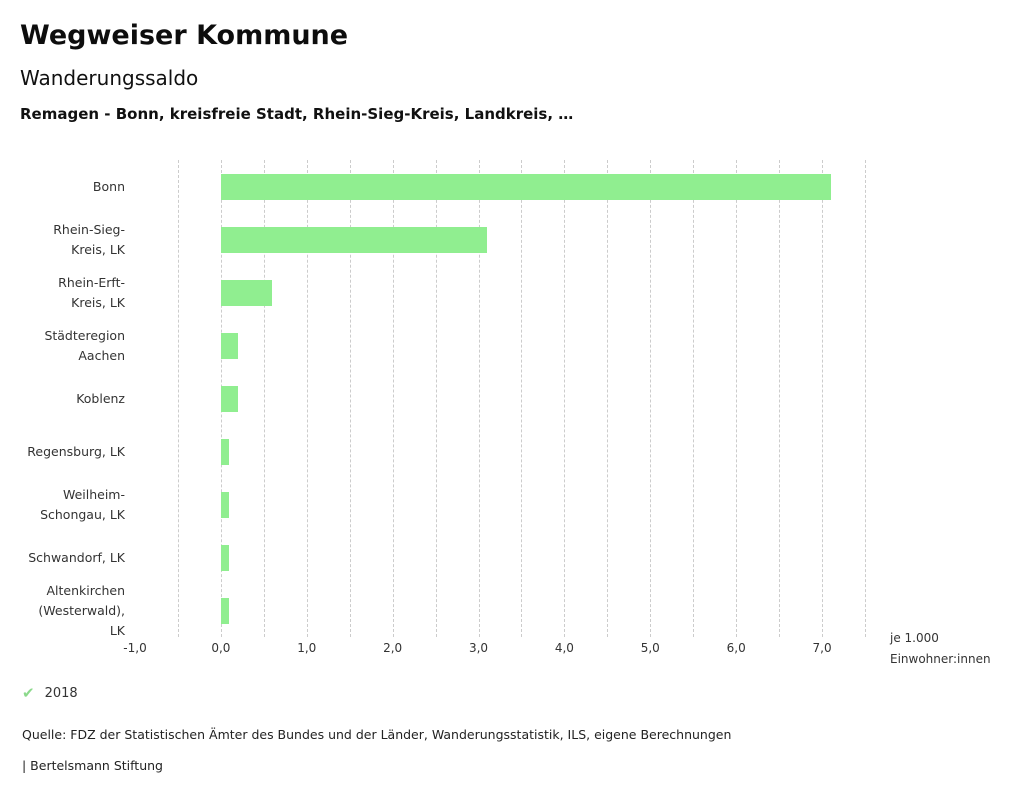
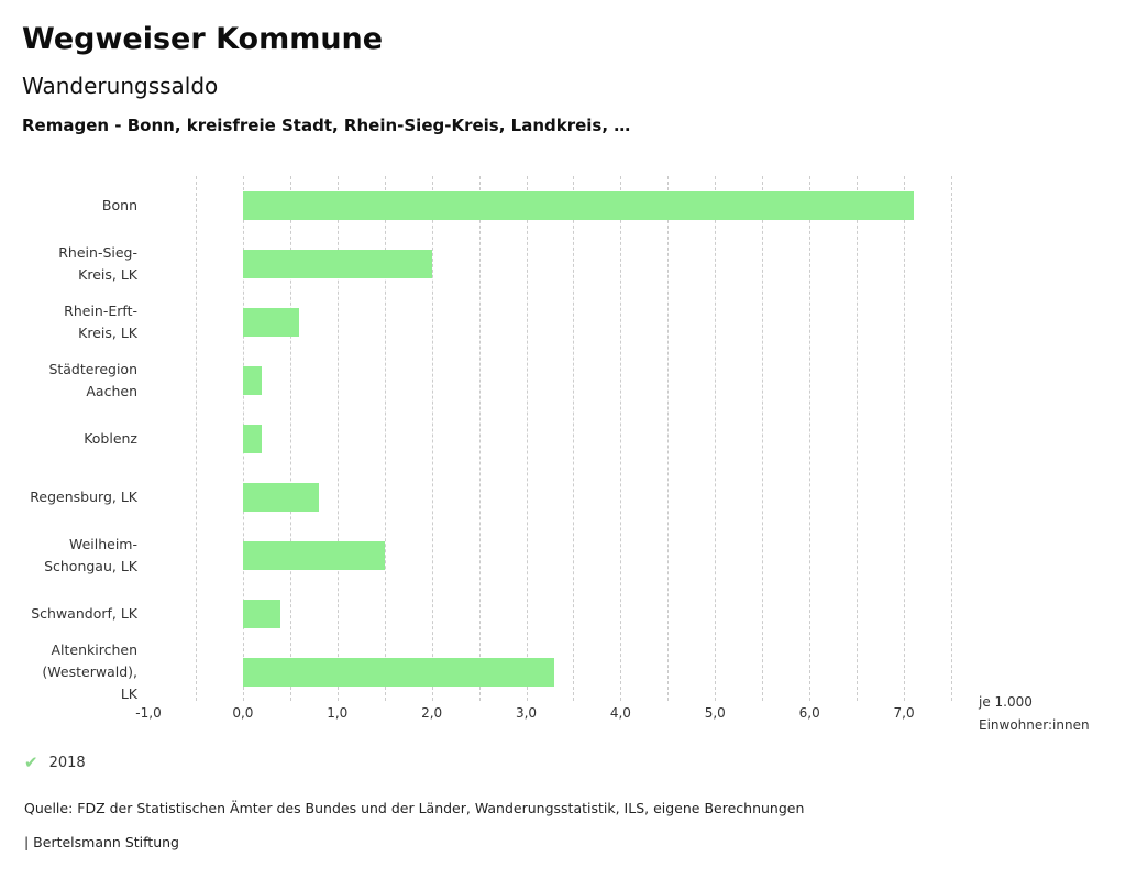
Rhein-Sieg-Kreis, LK: 3,1 -> 2,0
Regensburg, LK: 0,1 -> 0,8
Weilheim-Schongau, LK: 0,1 -> 1,5
Schwandorf, LK: 0,1 -> 0,4
Altenkirchen (Westerwald), LK: 0,1 -> 3,3
